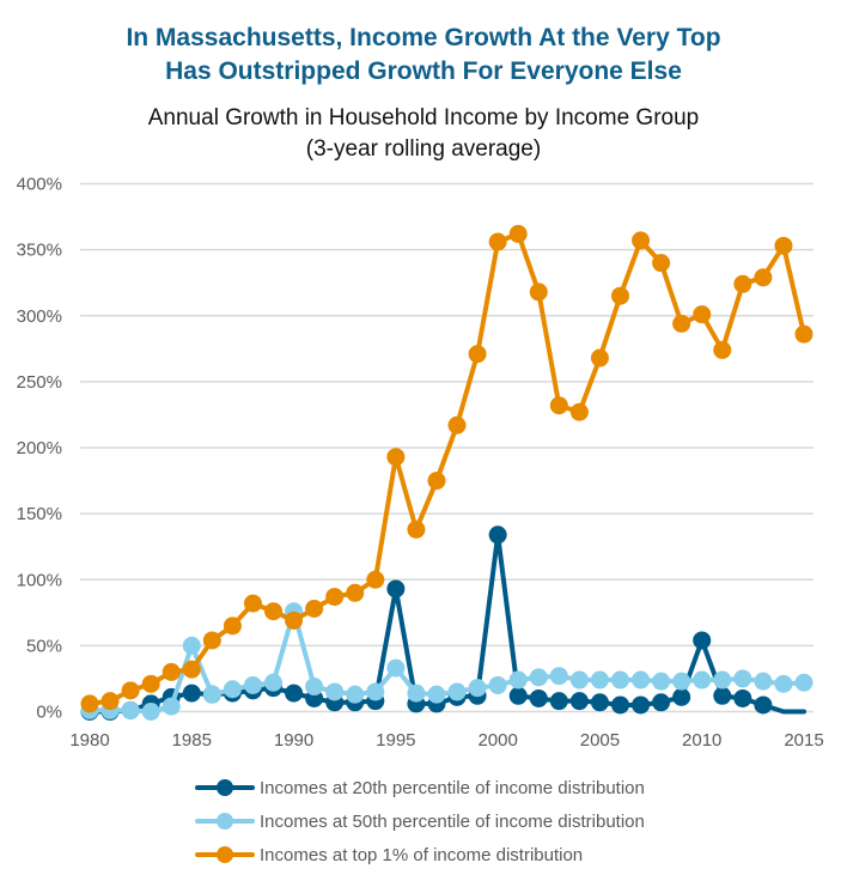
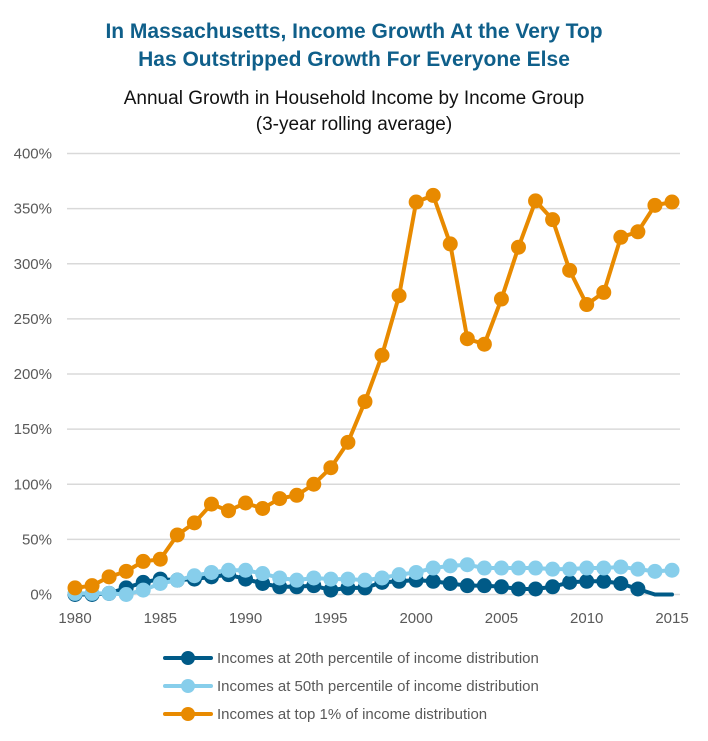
Incomes at 50th percentile of income distribution/1985: 50% -> 10%
Incomes at 50th percentile of income distribution/1990: 76% -> 22%
Incomes at top 1% of income distribution/1990: 69% -> 83%
Incomes at 20th percentile of income distribution/1995: 93% -> 4%
Incomes at 50th percentile of income distribution/1995: 33% -> 14%
Incomes at top 1% of income distribution/1995: 193% -> 115%
Incomes at 20th percentile of income distribution/2000: 134% -> 13%
Incomes at 20th percentile of income distribution/2010: 54% -> 12%
Incomes at top 1% of income distribution/2010: 301% -> 263%
Incomes at top 1% of income distribution/2015: 286% -> 356%
